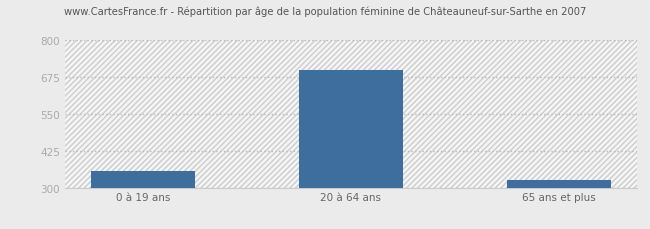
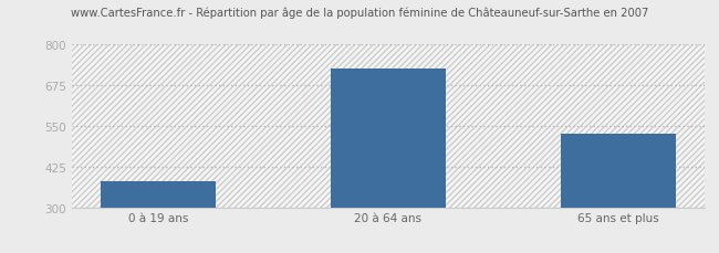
0 à 19 ans: 357 -> 380
20 à 64 ans: 700 -> 725
65 ans et plus: 325 -> 525
